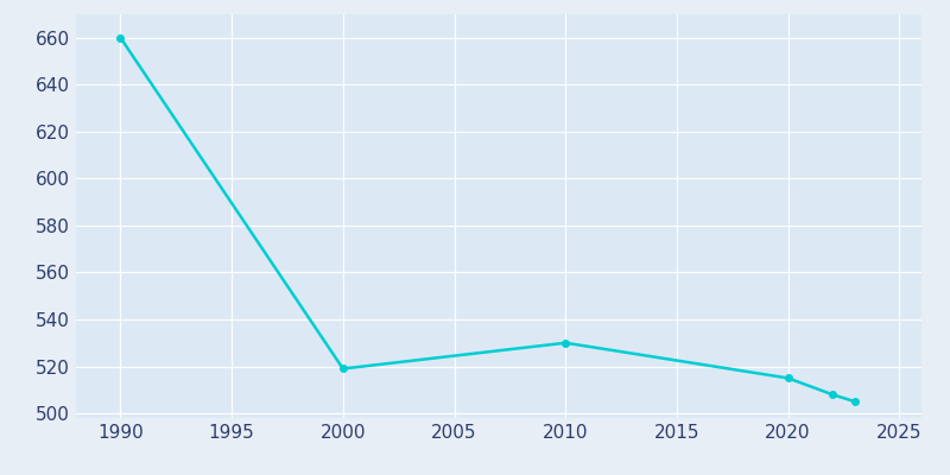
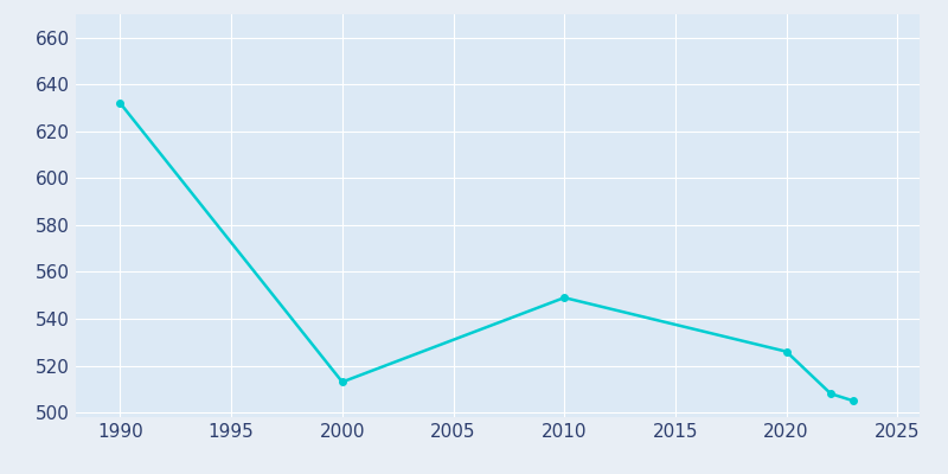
1990: 660 -> 632
2000: 519 -> 513
2010: 530 -> 549
2020: 515 -> 526
